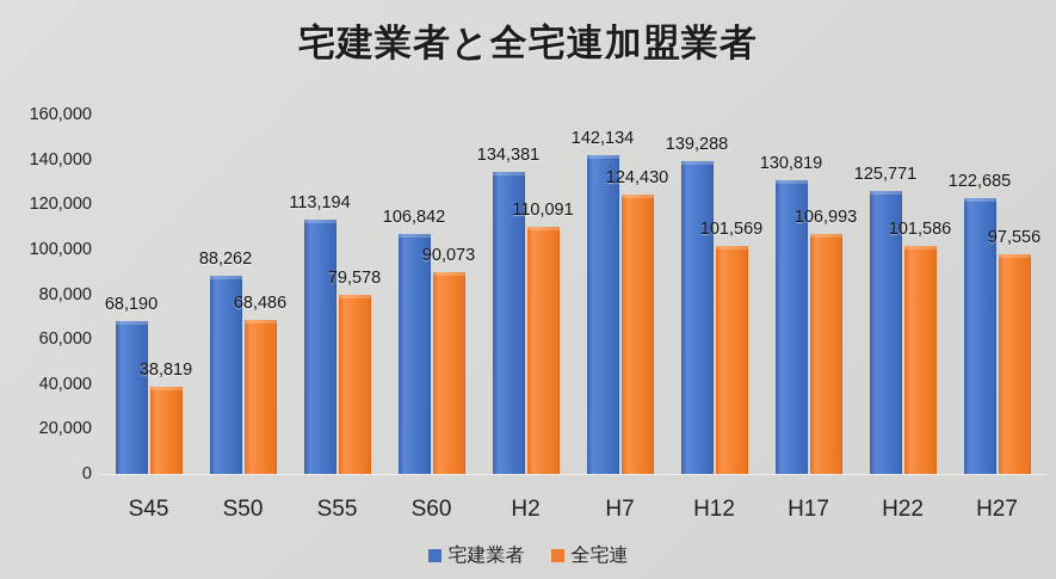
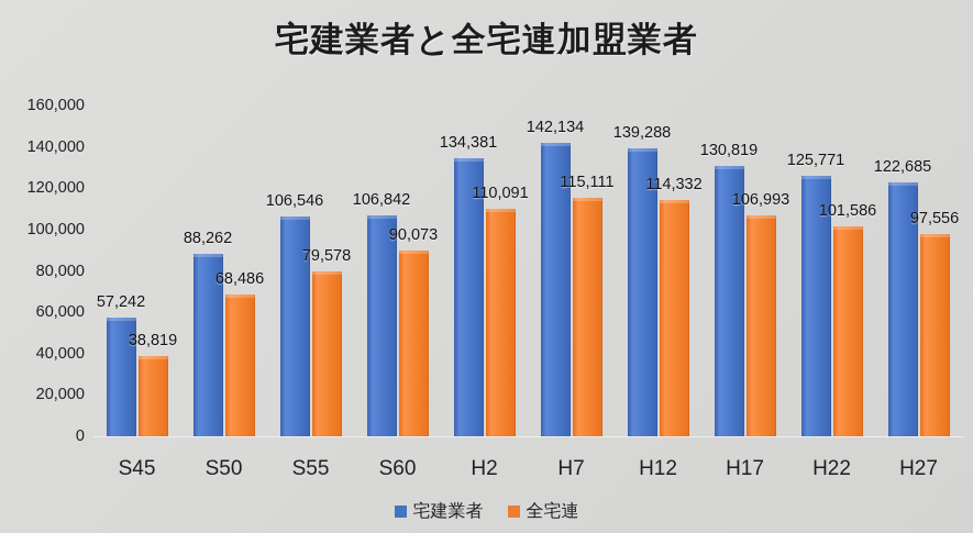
宅建業者/S45: 68,190 -> 57,242
宅建業者/S55: 113,194 -> 106,546
全宅連/H7: 124,430 -> 115,111
全宅連/H12: 101,569 -> 114,332
